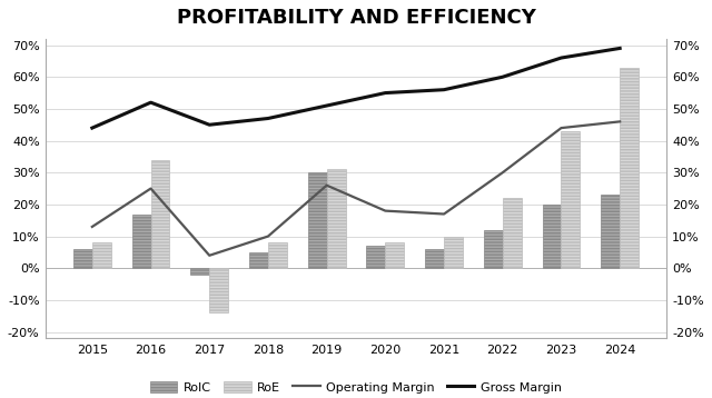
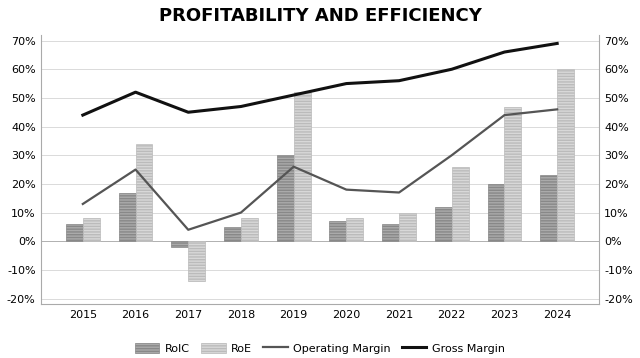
RoE/2019: 31% -> 52%
RoE/2022: 22% -> 26%
RoE/2023: 43% -> 47%
RoE/2024: 63% -> 60%
